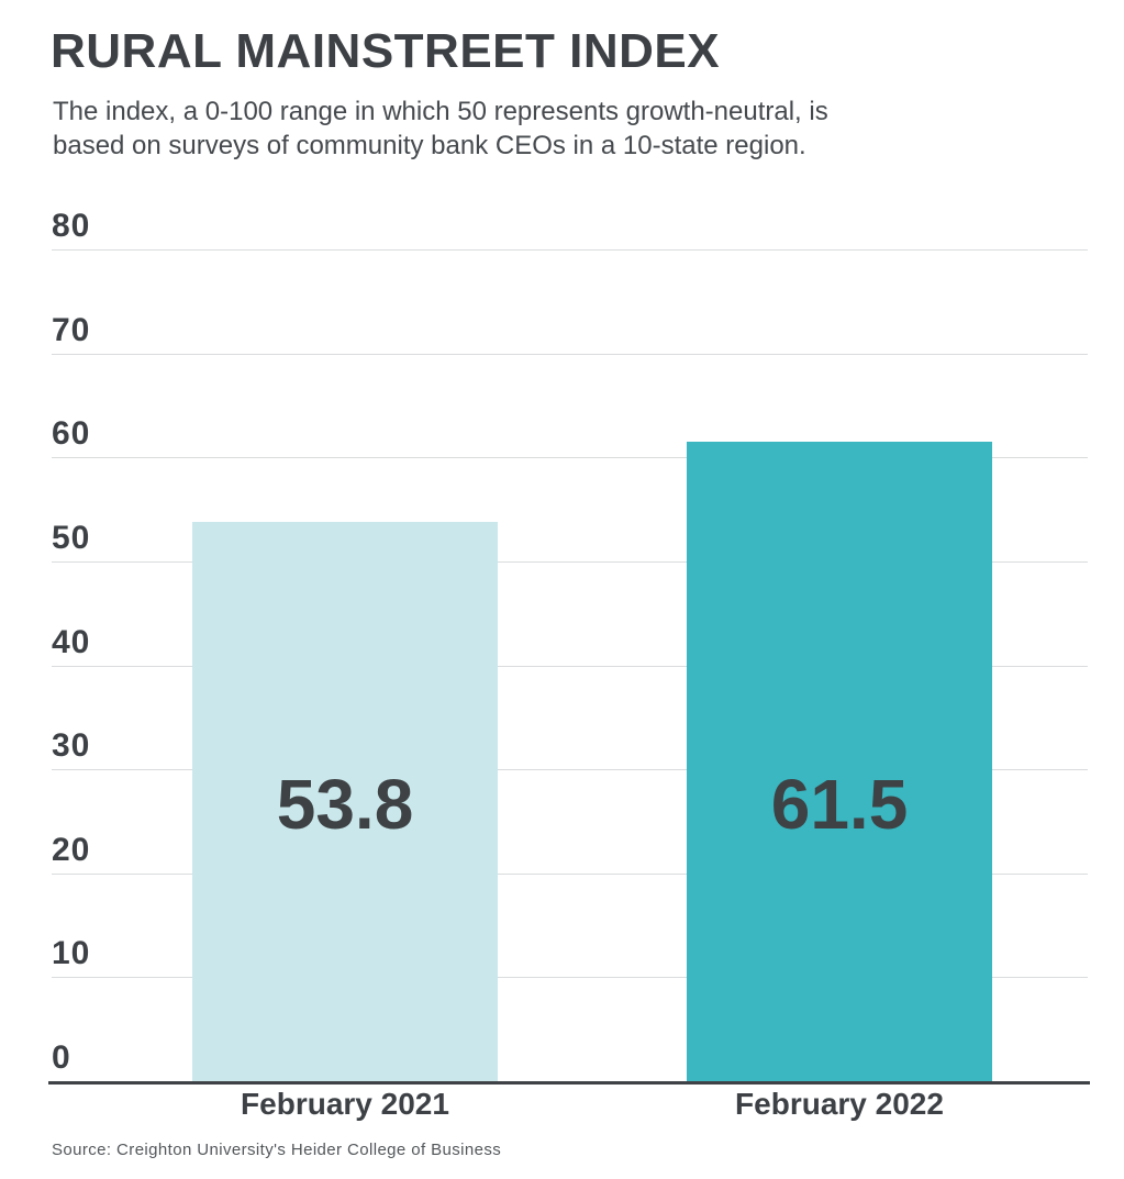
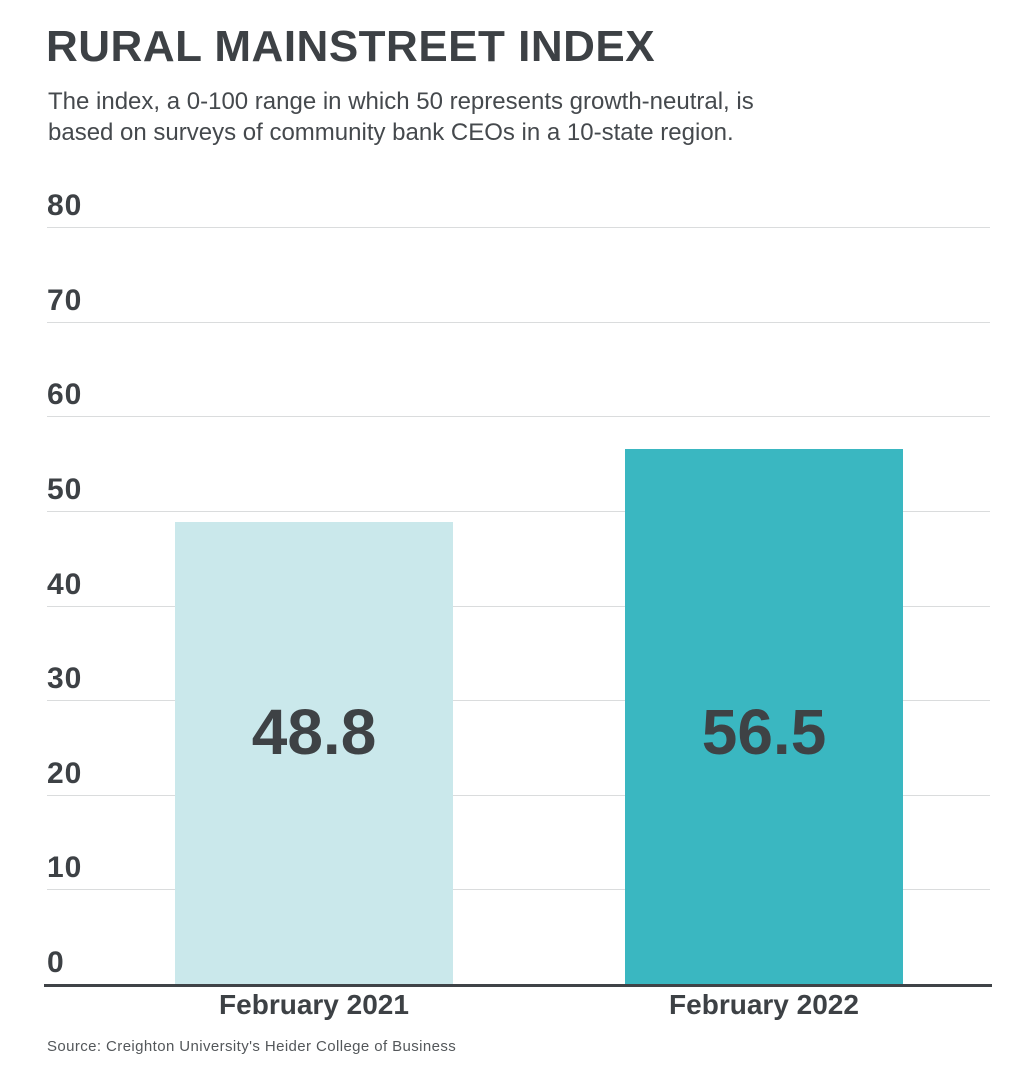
February 2021: 53.8 -> 48.8
February 2022: 61.5 -> 56.5
